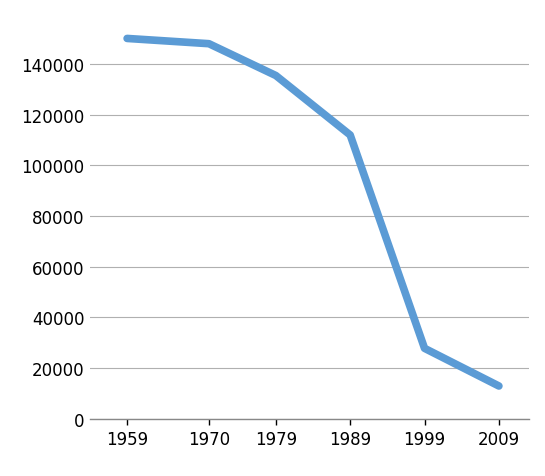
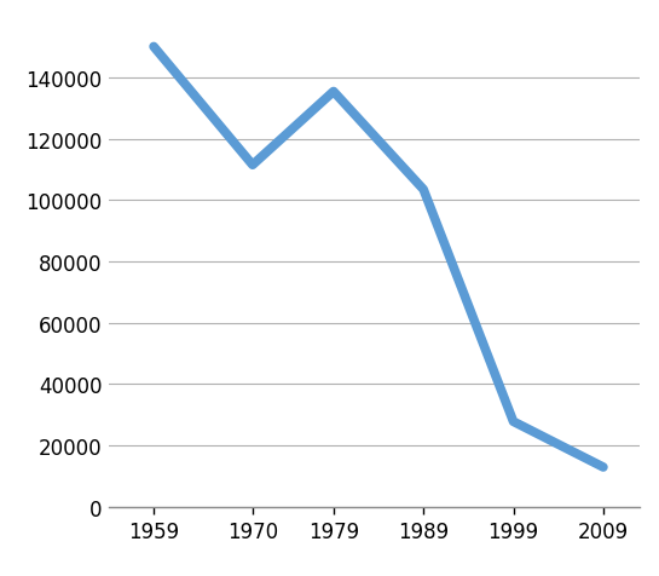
1970: 148000 -> 111500
1989: 112000 -> 103500
